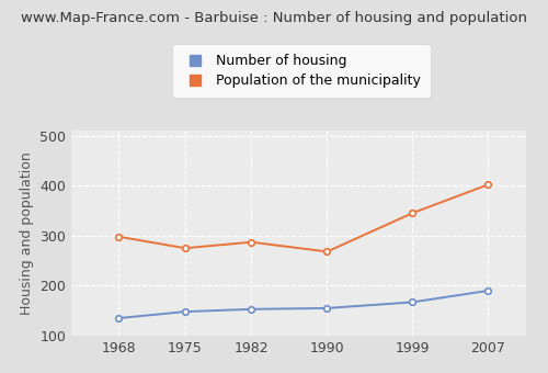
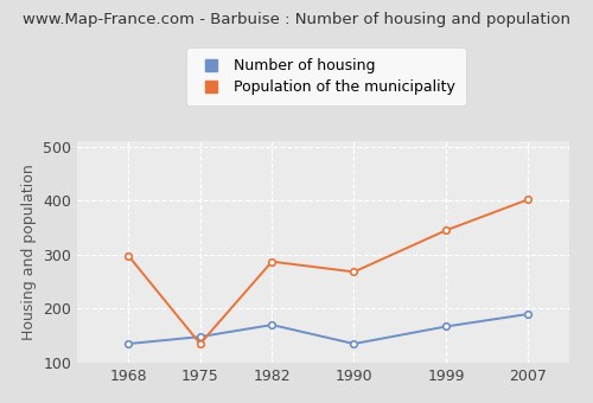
Population of the municipality/1975: 275 -> 135
Number of housing/1982: 153 -> 170
Number of housing/1990: 155 -> 135
